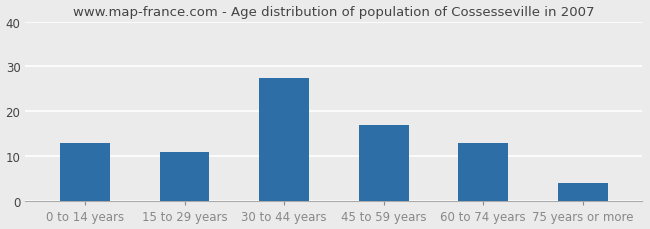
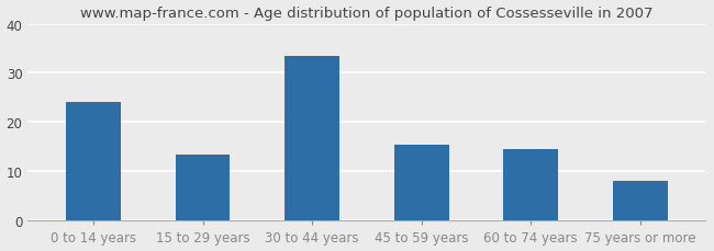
0 to 14 years: 13.0 -> 24.0
15 to 29 years: 11.0 -> 13.5
30 to 44 years: 27.5 -> 33.5
45 to 59 years: 17.0 -> 15.5
60 to 74 years: 13.0 -> 14.5
75 years or more: 4.0 -> 8.0
